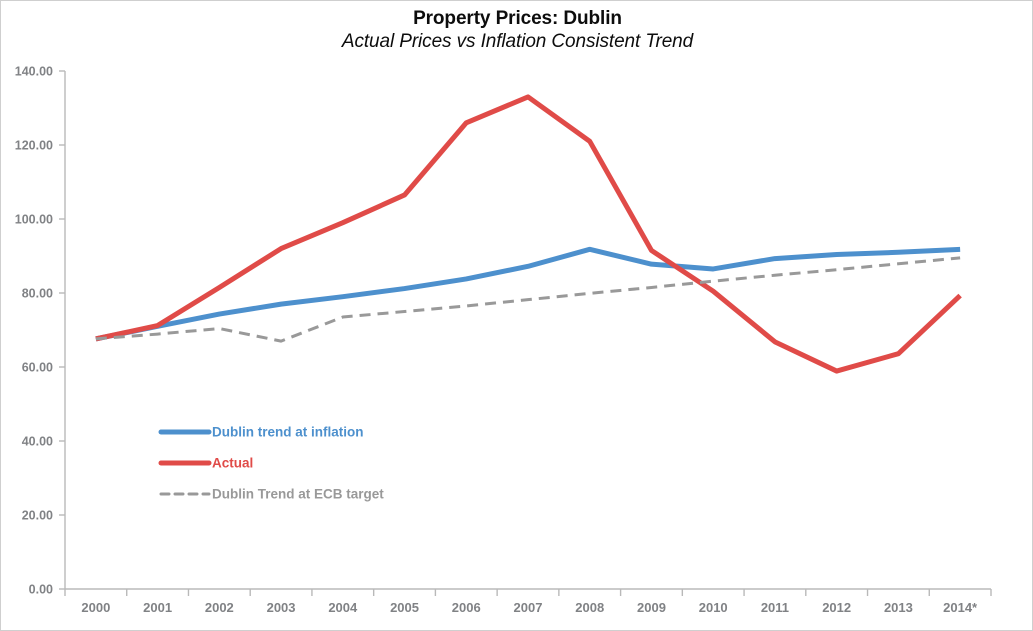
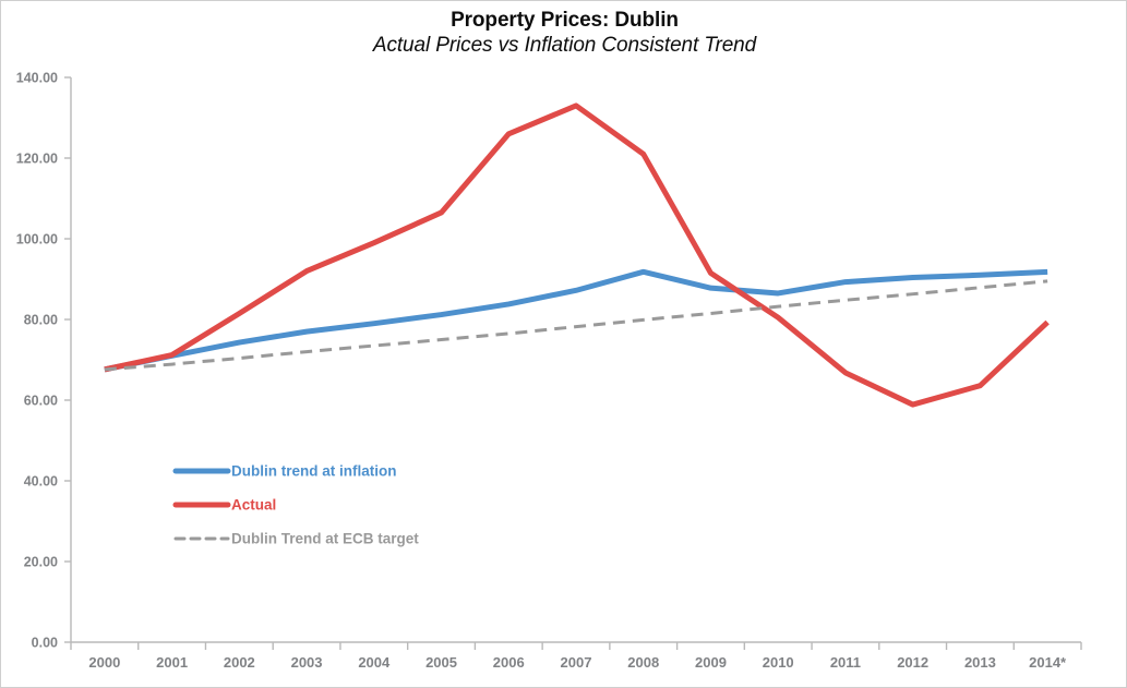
Dublin Trend at ECB target/2003: 67 -> 72
